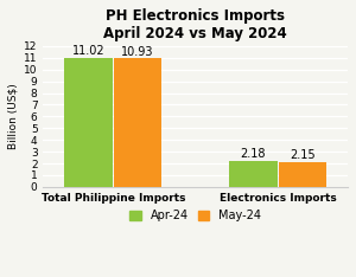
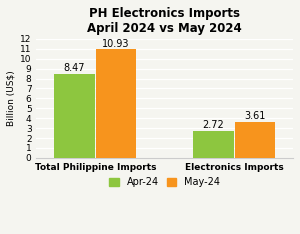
Apr-24/Total Philippine Imports: 11.02 -> 8.47
Apr-24/Electronics Imports: 2.18 -> 2.72
May-24/Electronics Imports: 2.15 -> 3.61
